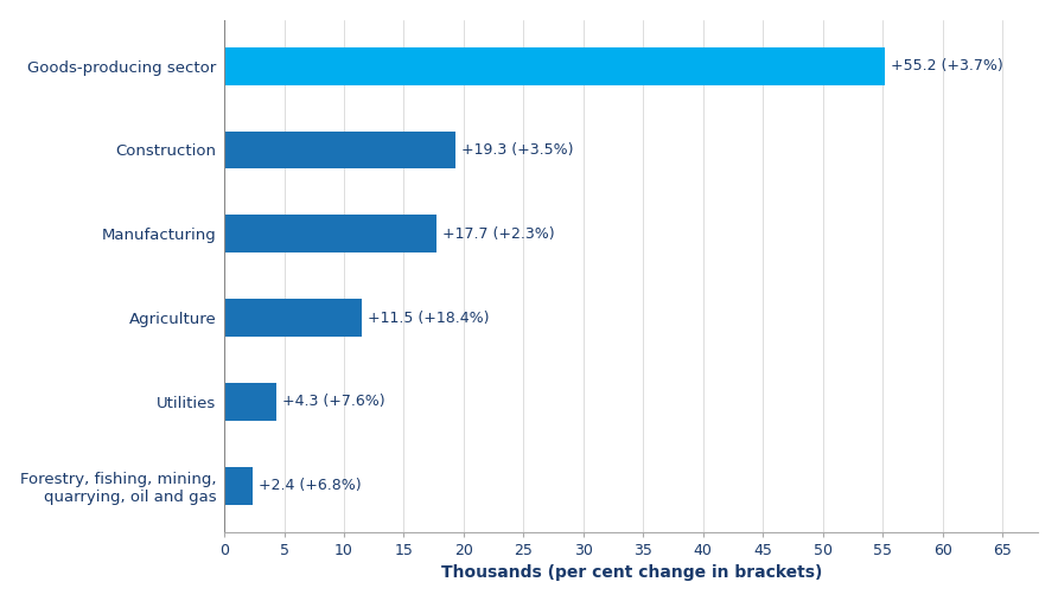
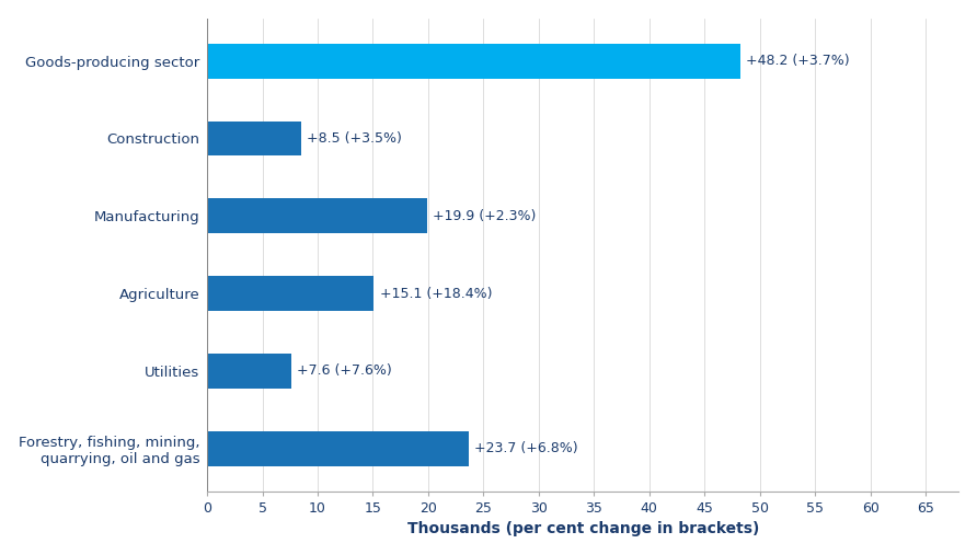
Goods-producing sector: +55.2 -> +48.2
Construction: +19.3 -> +8.5
Manufacturing: +17.7 -> +19.9
Agriculture: +11.5 -> +15.1
Utilities: +4.3 -> +7.6
Forestry, fishing, mining, quarrying, oil and gas: +2.4 -> +23.7
